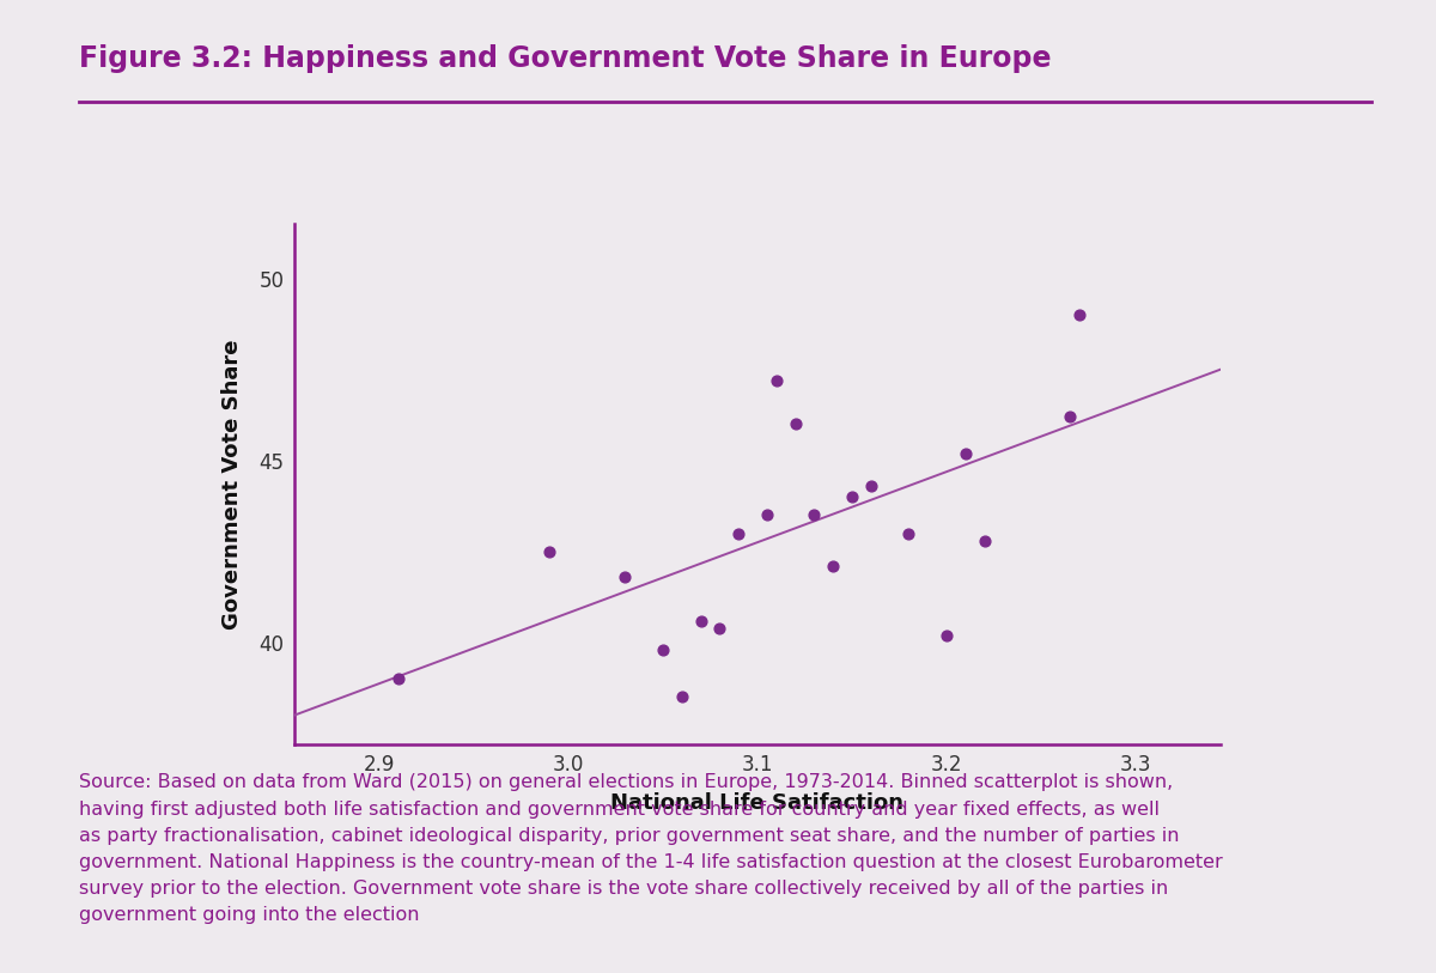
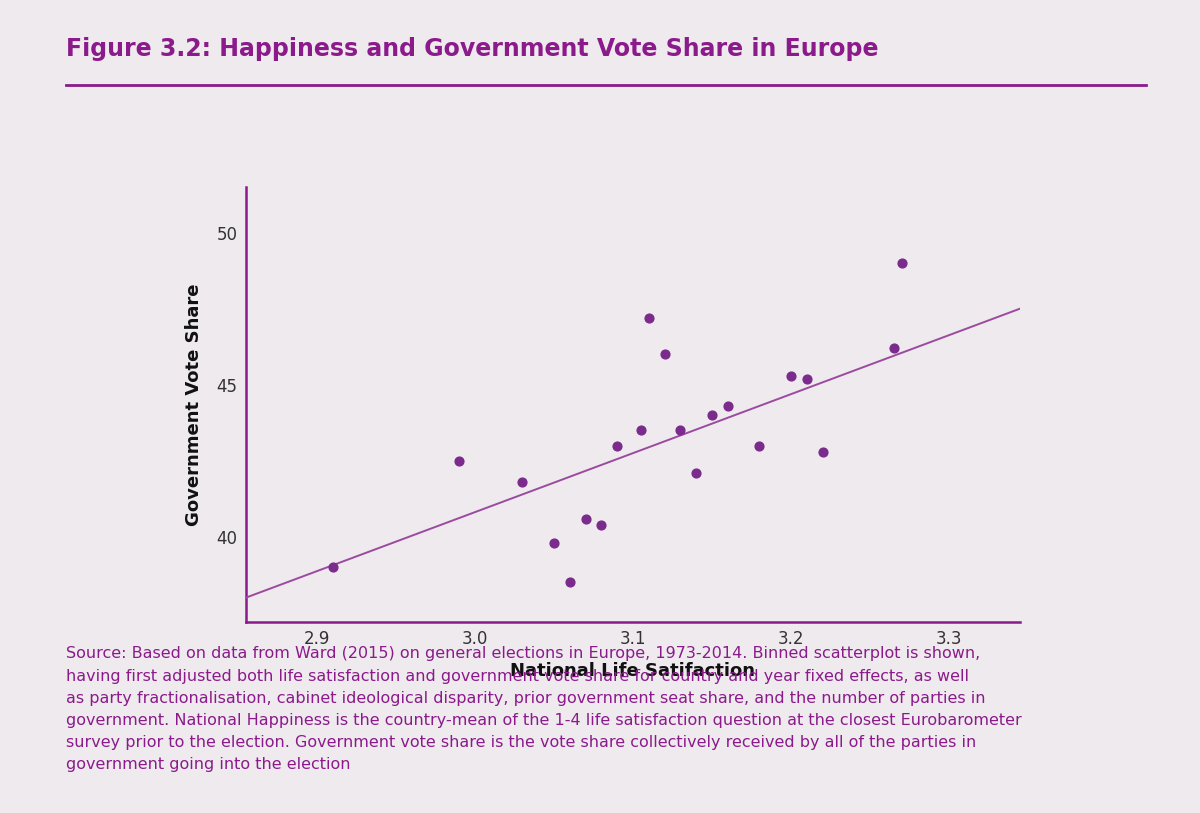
3.2: 40.2 -> 45.3
